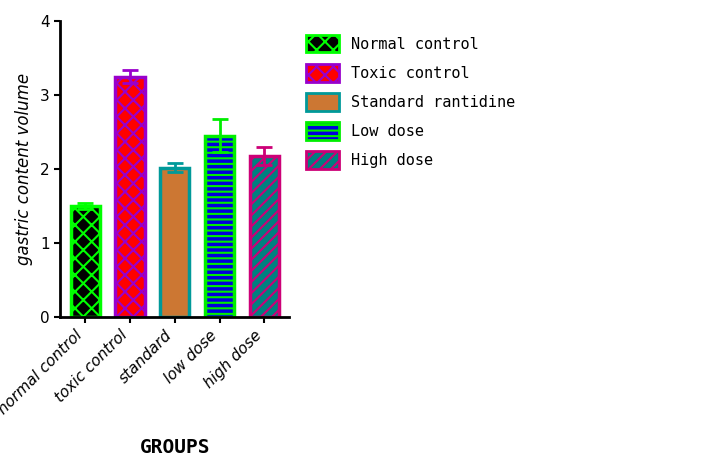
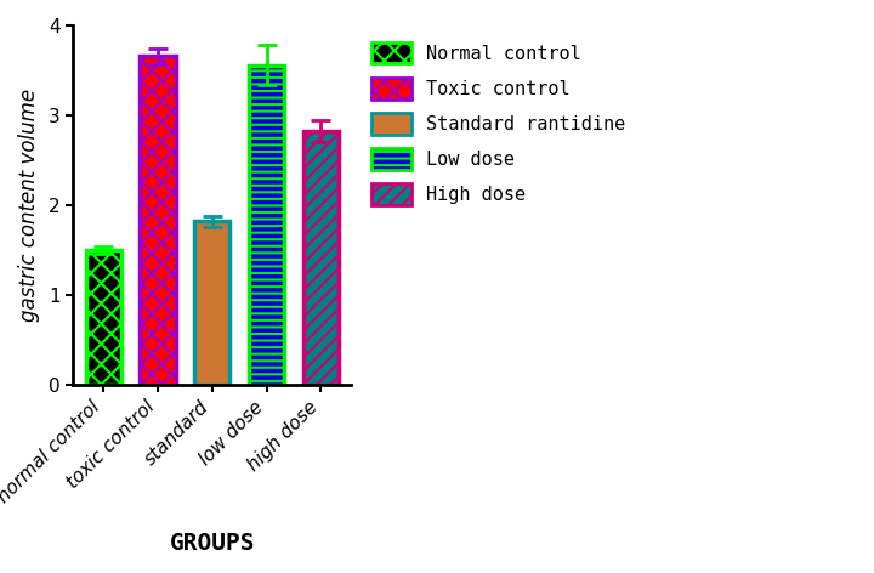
toxic control: 3.25 -> 3.66
standard: 2.02 -> 1.82
low dose: 2.45 -> 3.56
high dose: 2.18 -> 2.82
